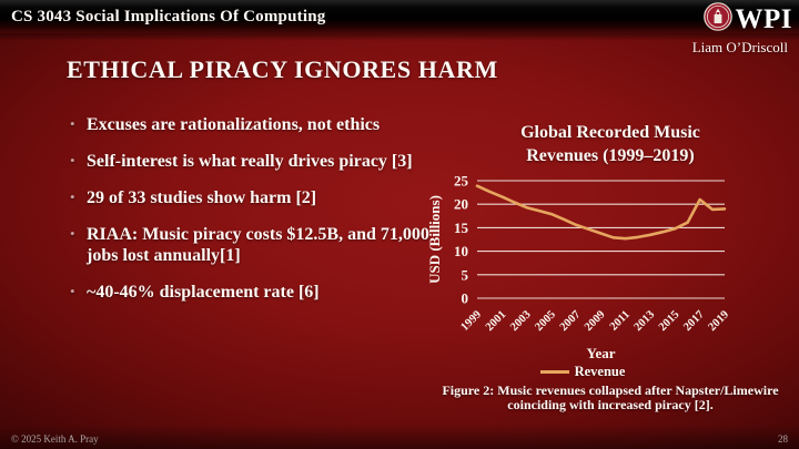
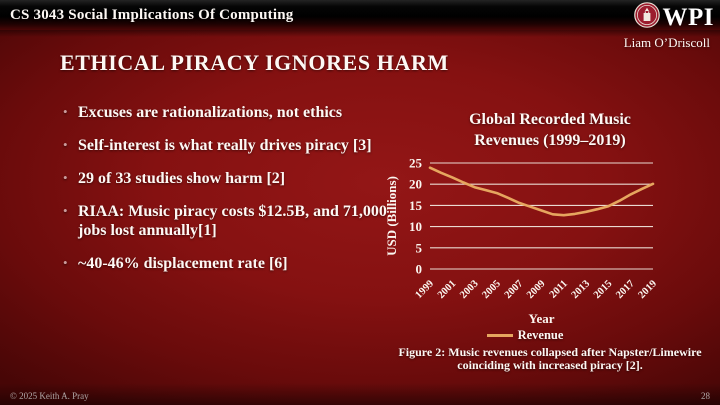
2017: 21 -> 18
2019: 19 -> 20
